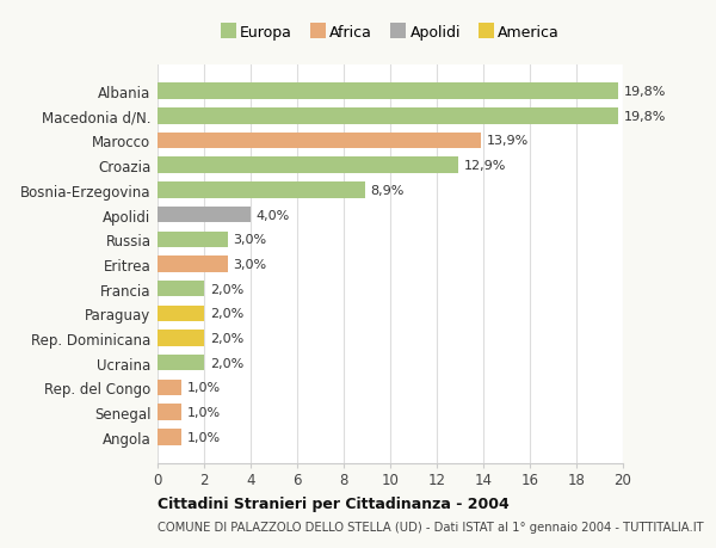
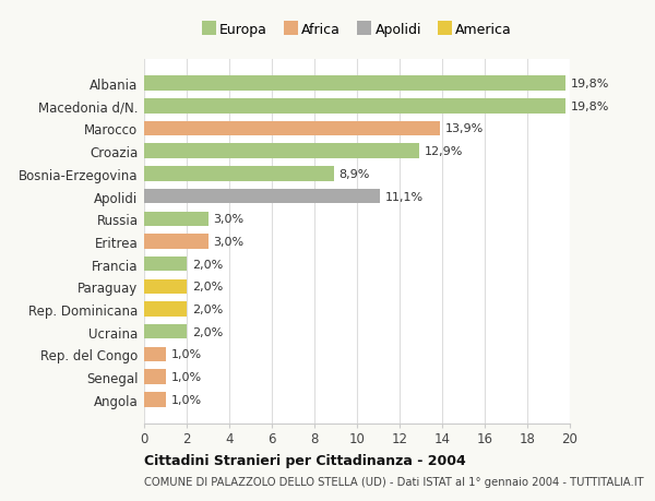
Apolidi: 4,0% -> 11,1%
